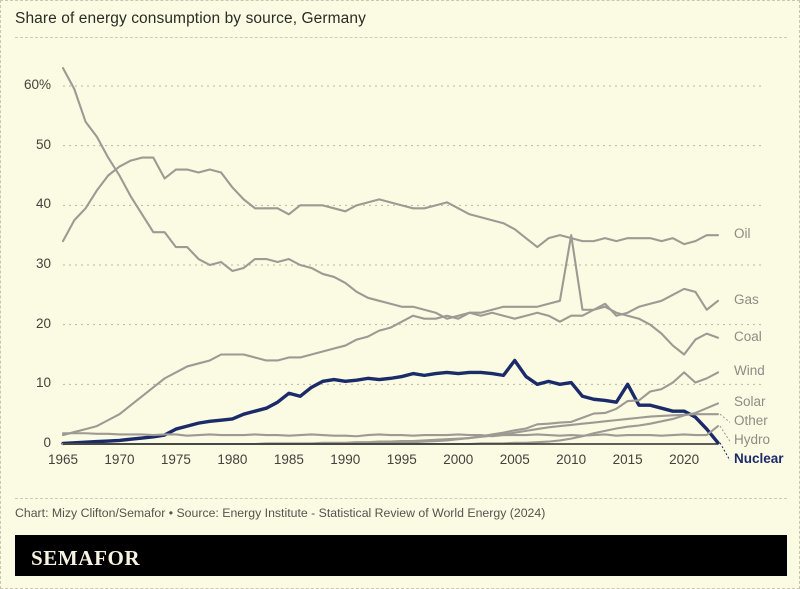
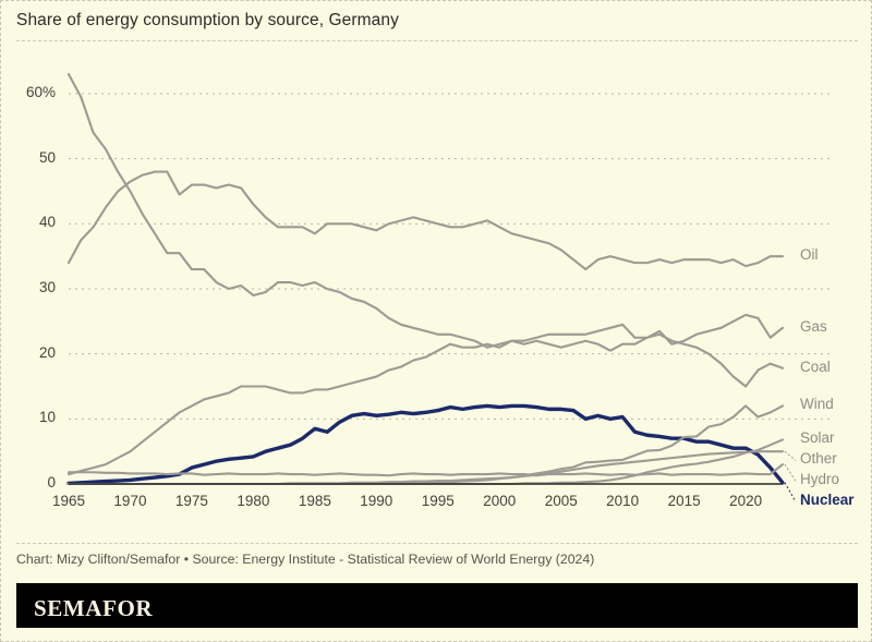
Nuclear/2005: 14% -> 12%
Gas/2010: 35% -> 24%
Nuclear/2015: 10% -> 7%
